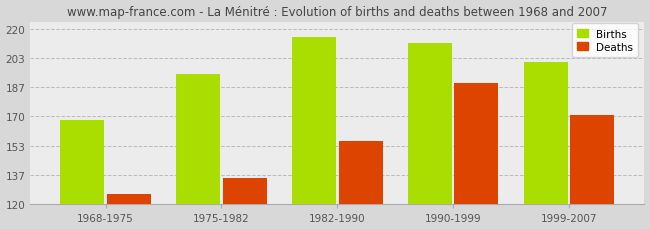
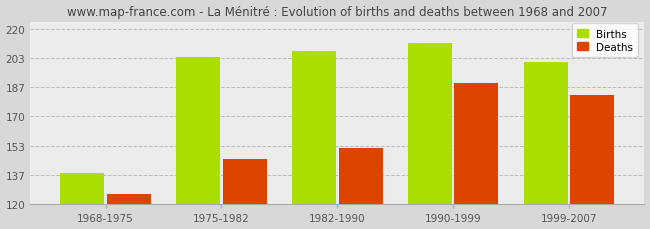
Births/1968-1975: 168 -> 138
Births/1975-1982: 194 -> 204
Deaths/1975-1982: 135 -> 146
Births/1982-1990: 215 -> 207
Deaths/1982-1990: 156 -> 152
Deaths/1999-2007: 171 -> 182
